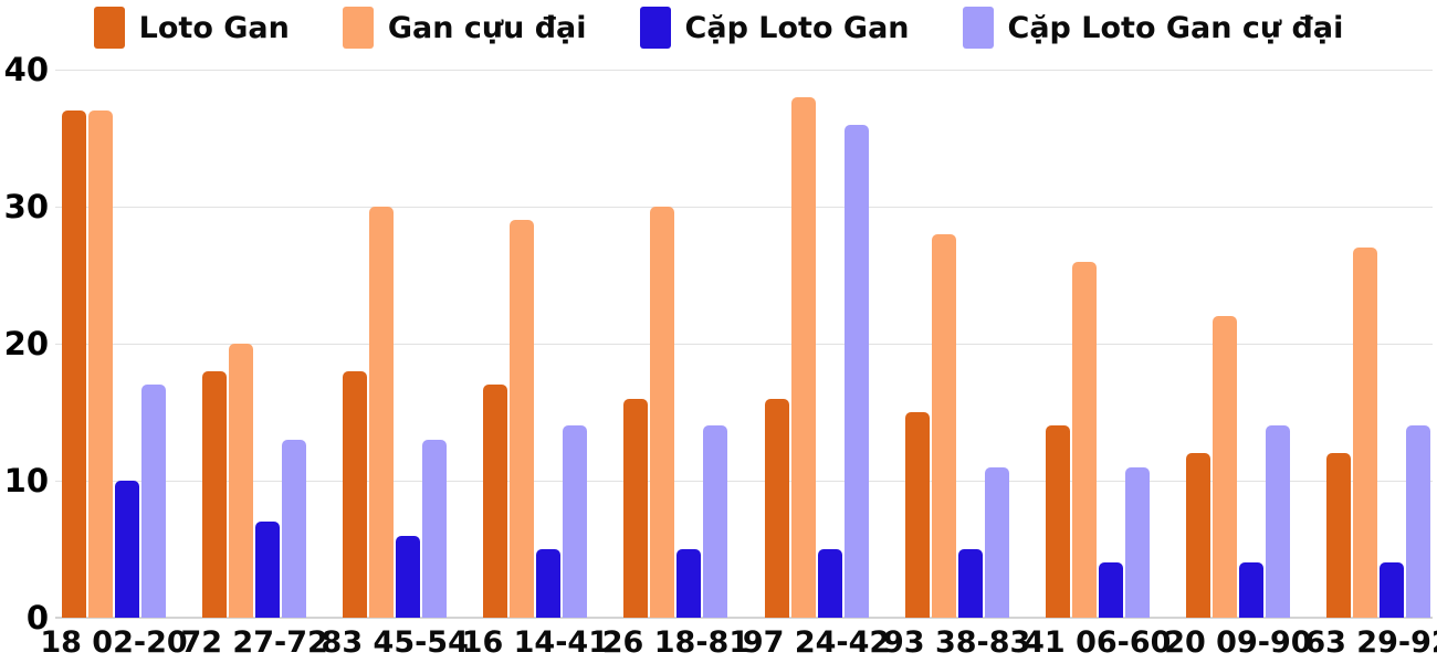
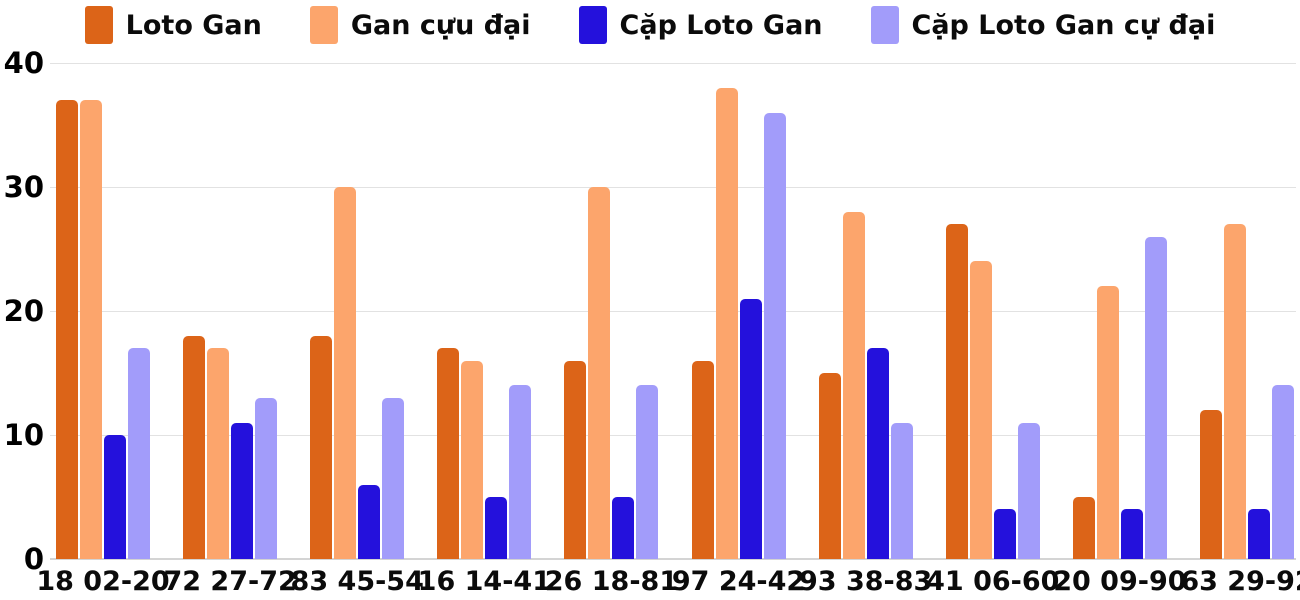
Gan cựu đại/72 27-72: 20 -> 17
Cặp Loto Gan/72 27-72: 7 -> 11
Gan cựu đại/16 14-41: 29 -> 16
Cặp Loto Gan/97 24-42: 5 -> 21
Cặp Loto Gan/93 38-83: 5 -> 17
Loto Gan/41 06-60: 14 -> 27
Gan cựu đại/41 06-60: 26 -> 24
Loto Gan/20 09-90: 12 -> 5
Cặp Loto Gan cự đại/20 09-90: 14 -> 26
